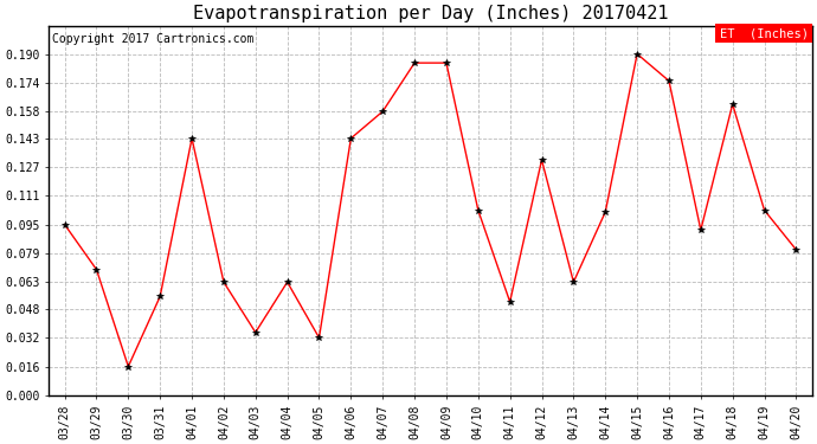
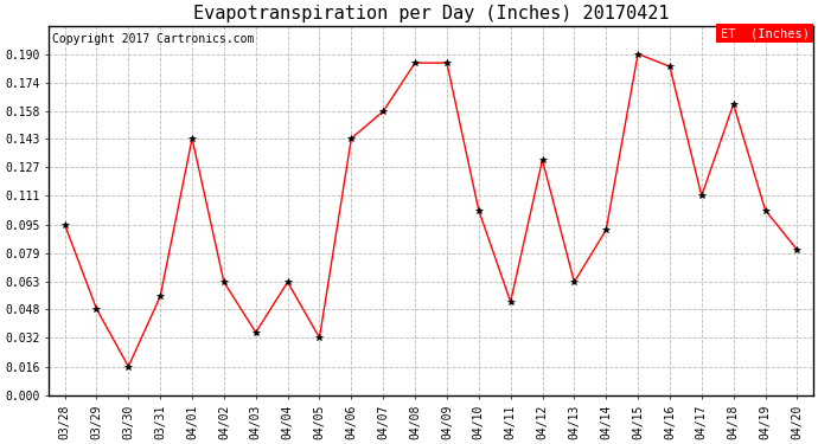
03/29: 0.070 -> 0.048
04/14: 0.102 -> 0.092
04/16: 0.175 -> 0.183
04/17: 0.092 -> 0.111
